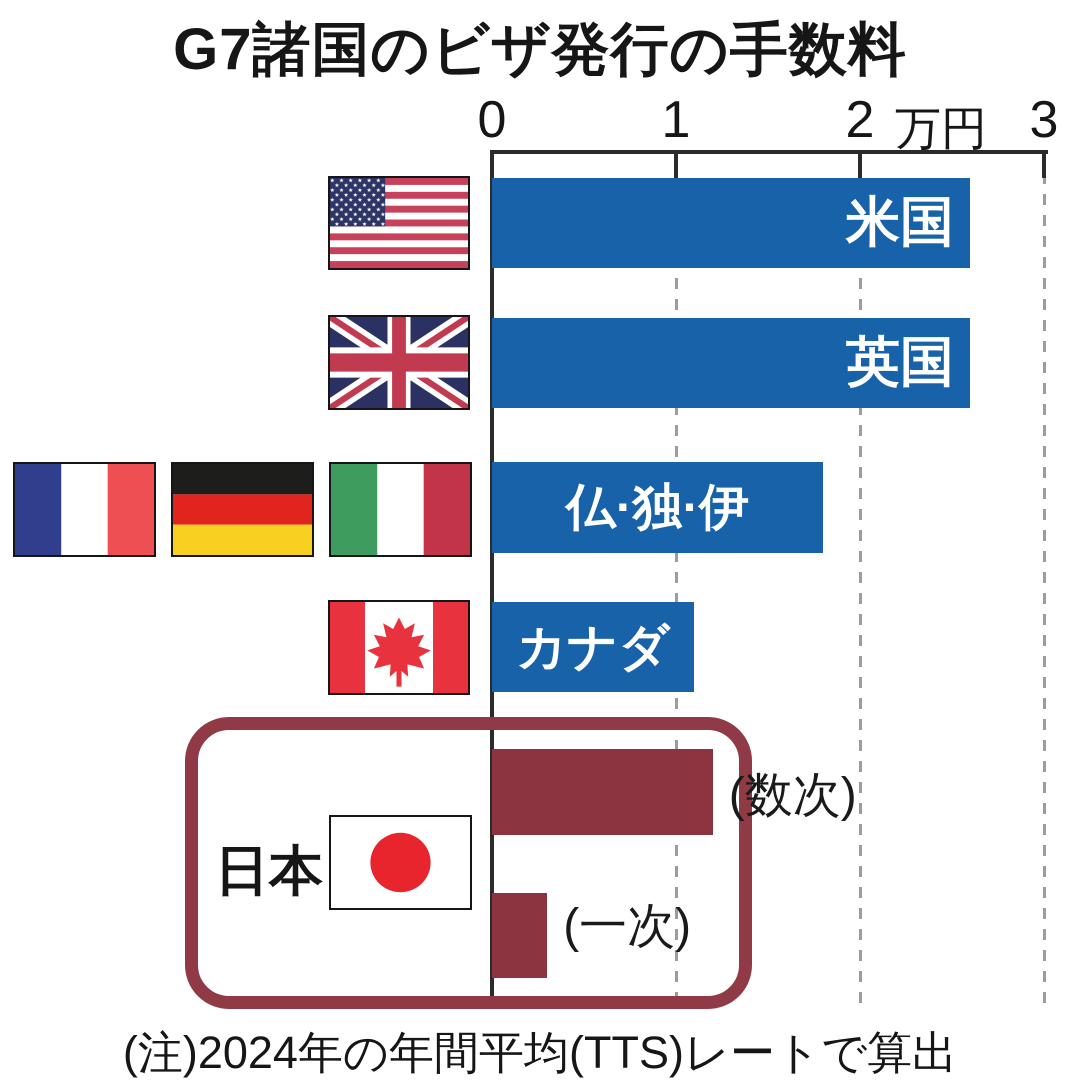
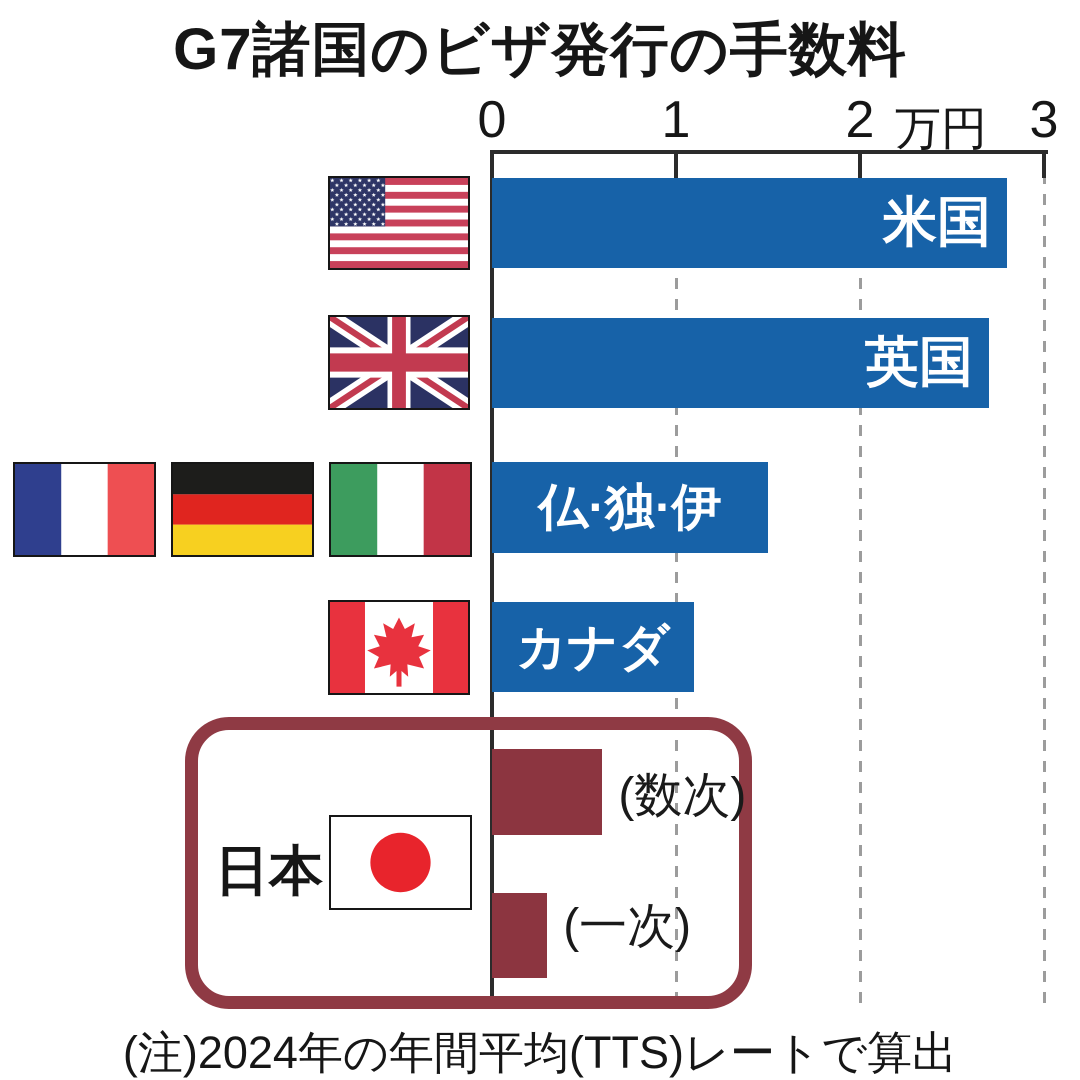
米国: 2.6 -> 2.8
英国: 2.6 -> 2.7
仏·独·伊: 1.8 -> 1.5
(数次): 1.2 -> 0.6
